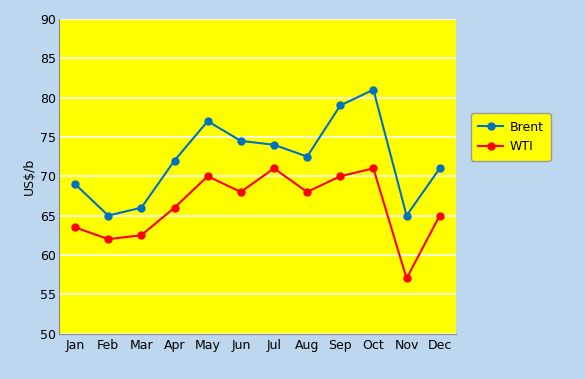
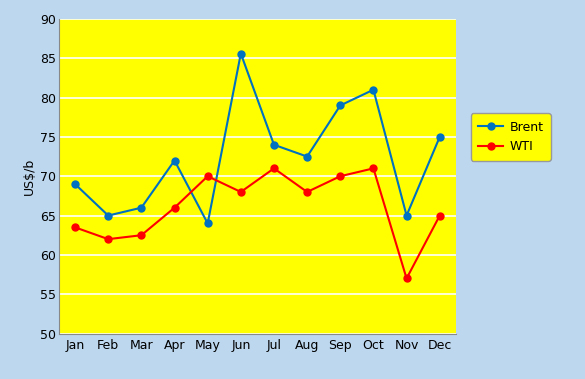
Brent/May: 77.0 -> 64.0
Brent/Jun: 74.5 -> 85.6
Brent/Dec: 71.0 -> 75.0
